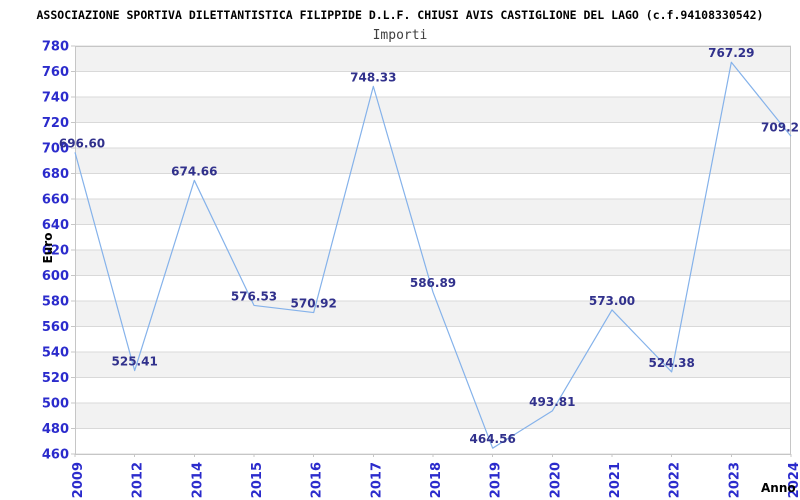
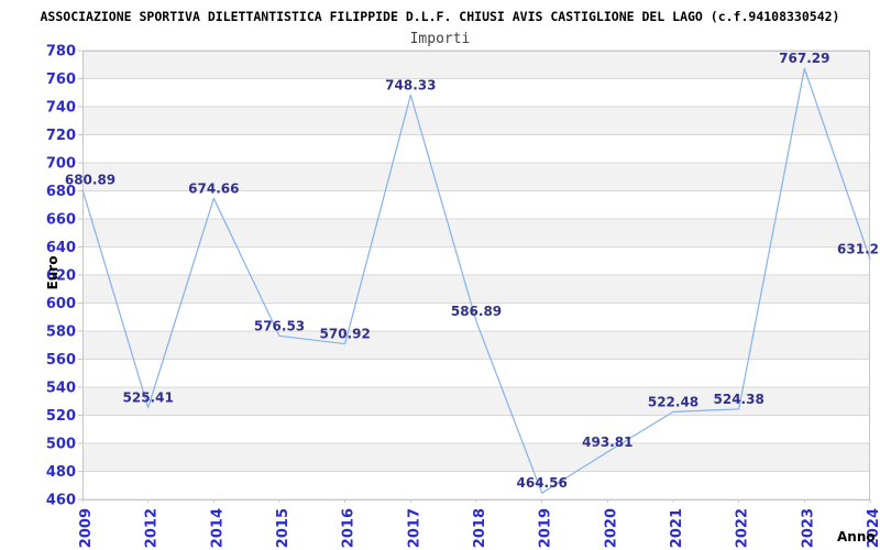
2009: 696.60 -> 680.89
2021: 573.00 -> 522.48
2024: 709.2 -> 631.2
